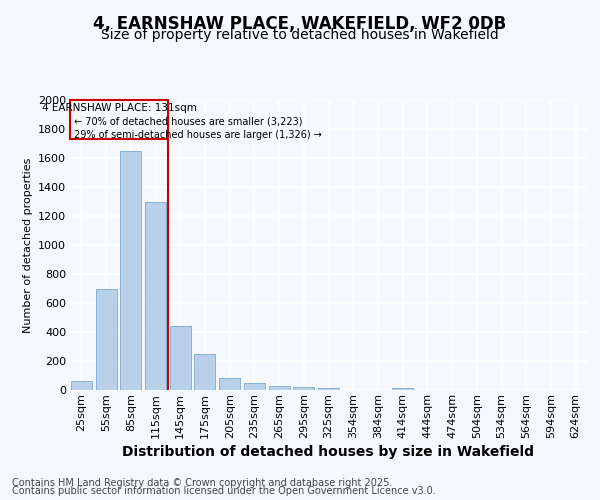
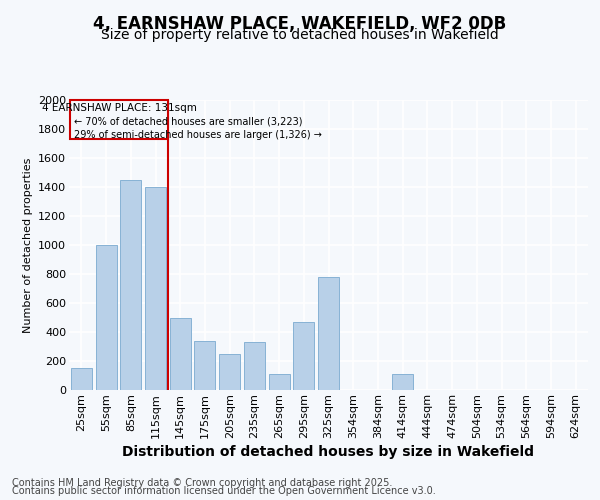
25sqm: 60 -> 150
55sqm: 700 -> 1000
85sqm: 1650 -> 1450
115sqm: 1300 -> 1400
145sqm: 440 -> 500
175sqm: 250 -> 340
205sqm: 80 -> 250
235sqm: 50 -> 330
265sqm: 20 -> 110
295sqm: 20 -> 470
325sqm: 20 -> 780
414sqm: 20 -> 110
